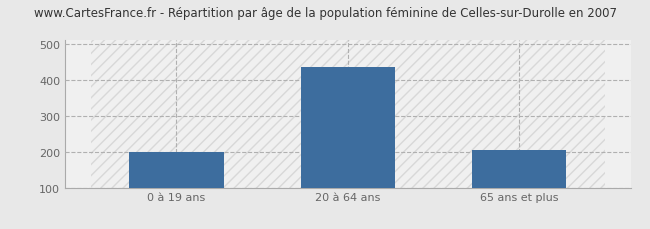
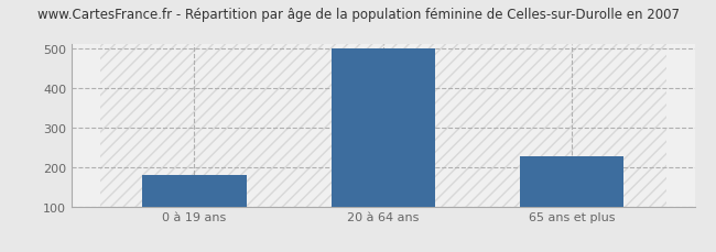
0 à 19 ans: 200 -> 180
20 à 64 ans: 435 -> 500
65 ans et plus: 205 -> 228
